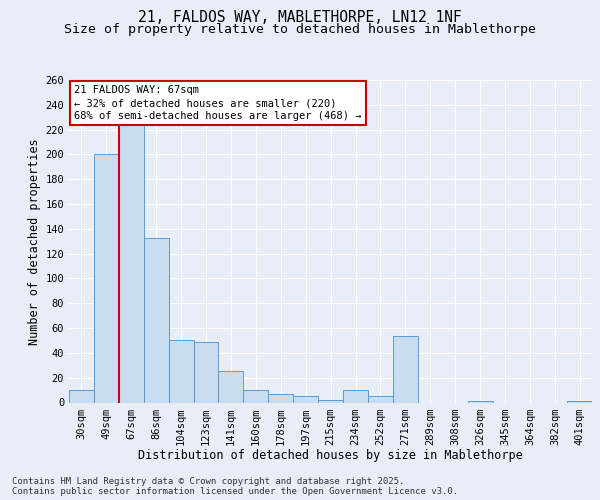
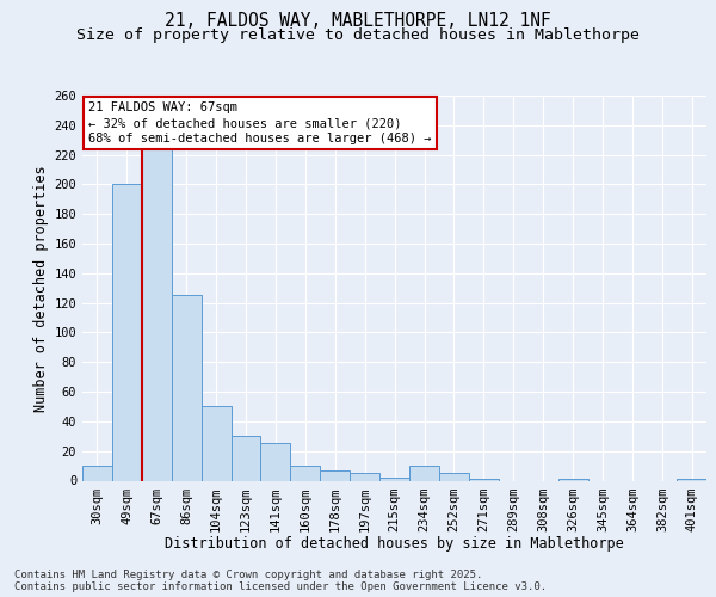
86sqm: 133 -> 125
123sqm: 49 -> 30
271sqm: 54 -> 1
